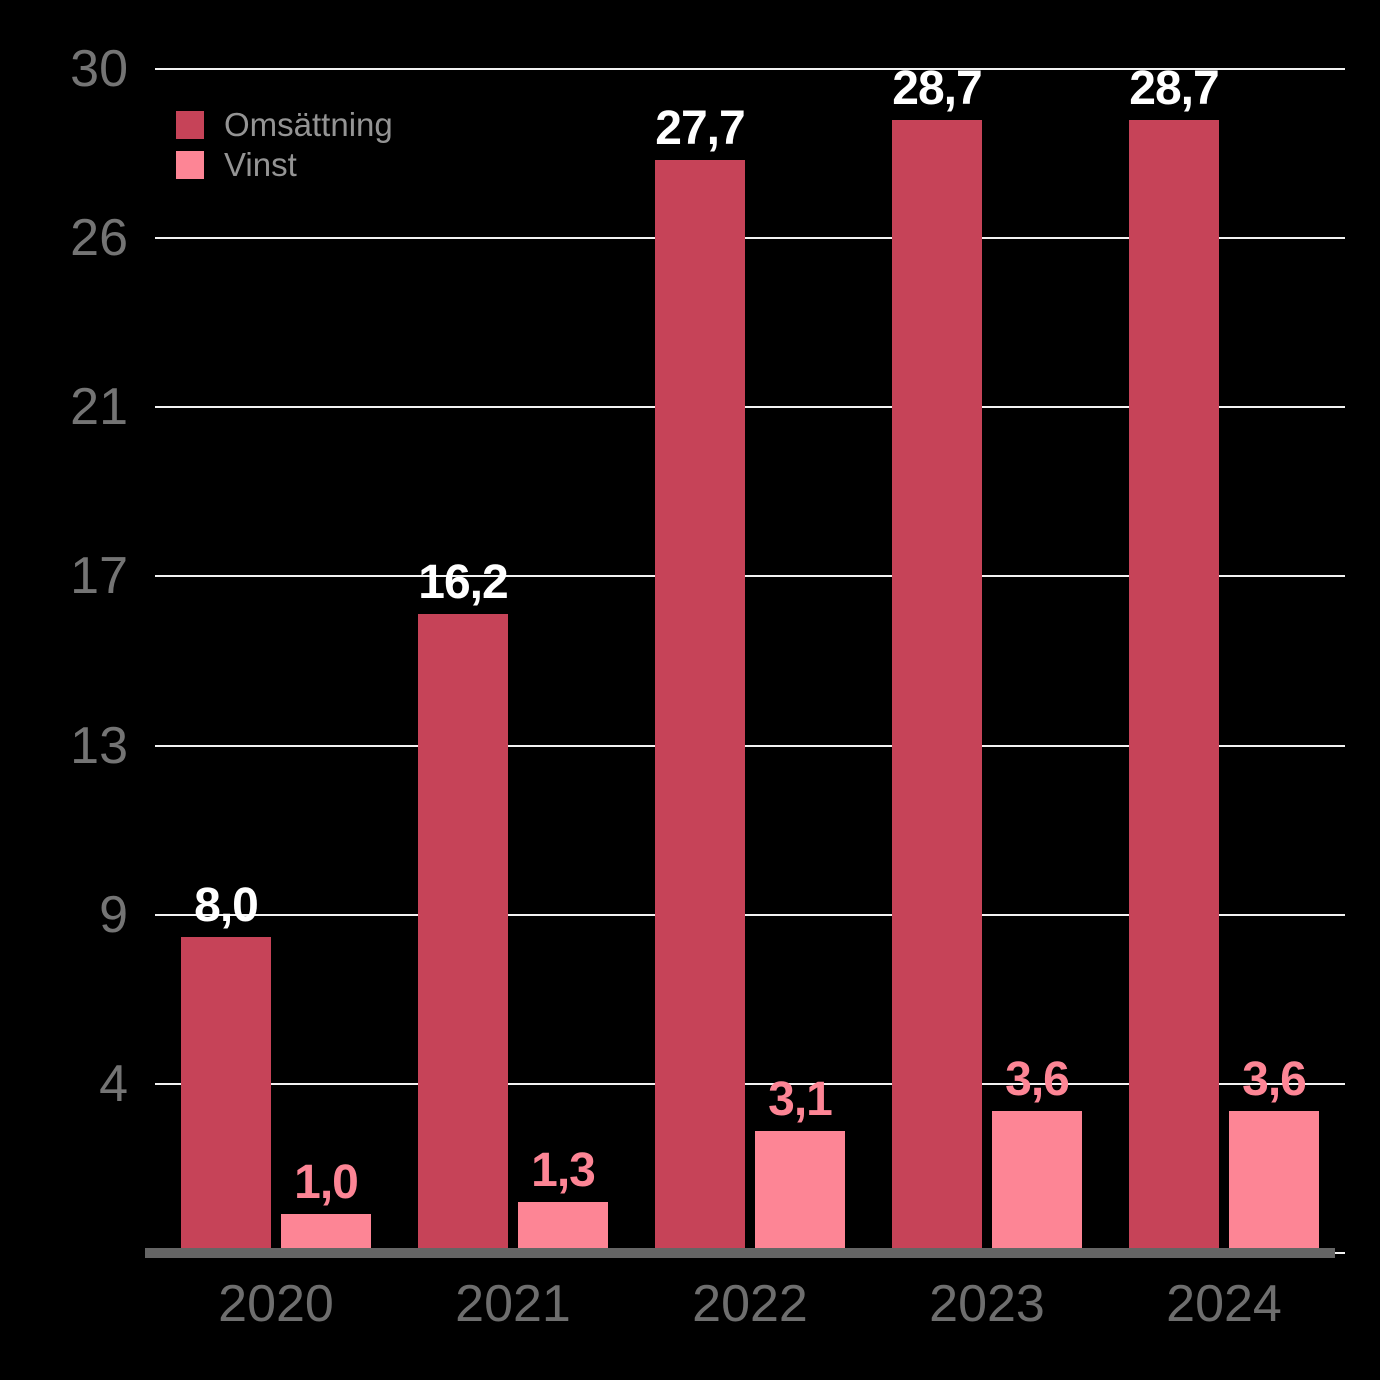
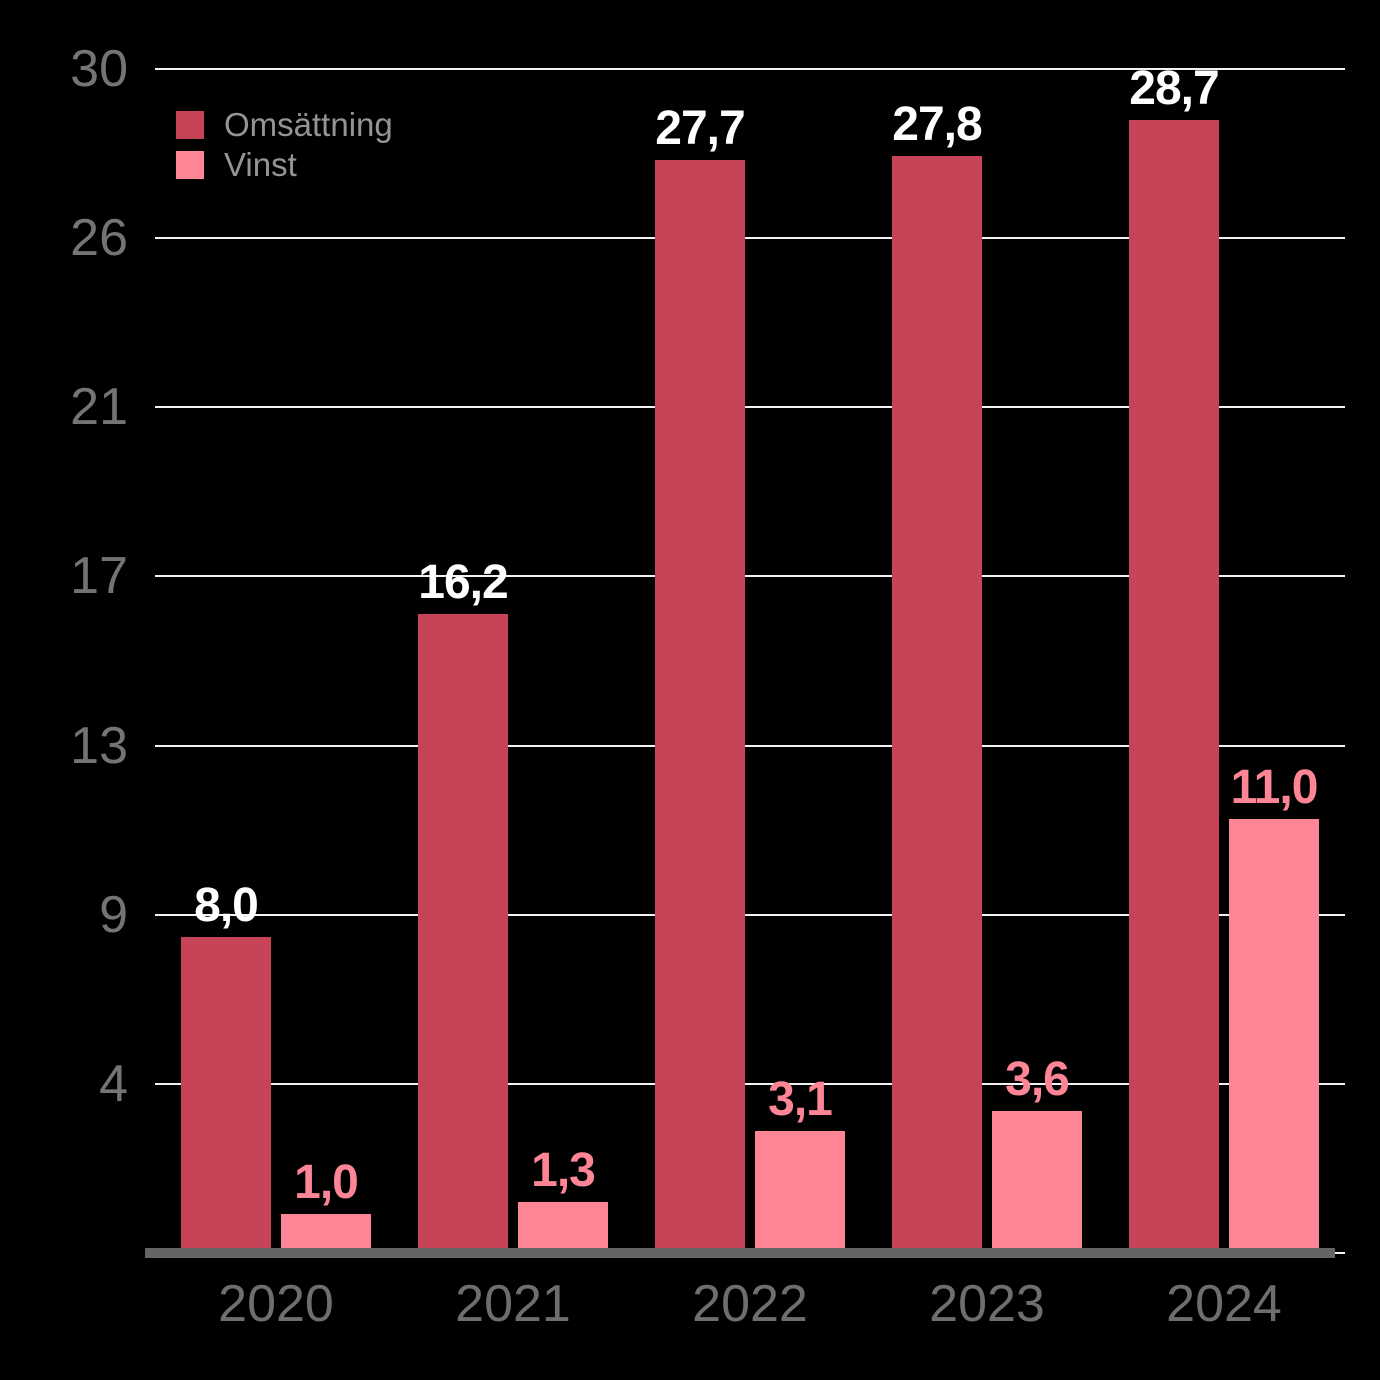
Omsättning/2023: 28,7 -> 27,8
Vinst/2024: 3,6 -> 11,0
